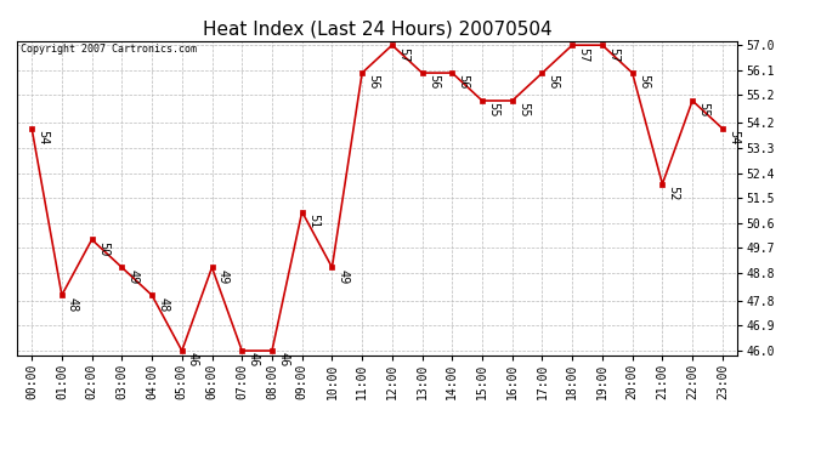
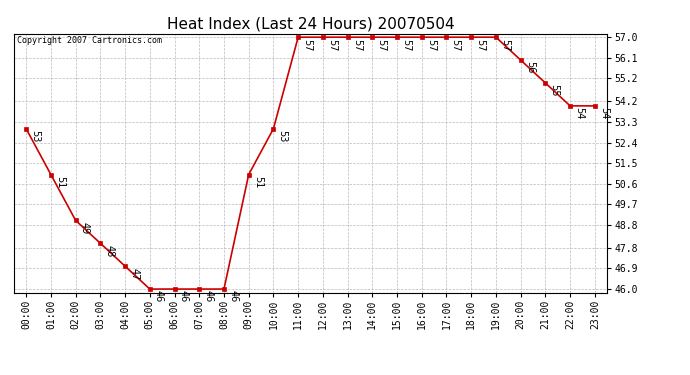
00:00: 54 -> 53
01:00: 48 -> 51
02:00: 50 -> 49
03:00: 49 -> 48
04:00: 48 -> 47
06:00: 49 -> 46
10:00: 49 -> 53
11:00: 56 -> 57
13:00: 56 -> 57
14:00: 56 -> 57
15:00: 55 -> 57
16:00: 55 -> 57
17:00: 56 -> 57
21:00: 52 -> 55
22:00: 55 -> 54
